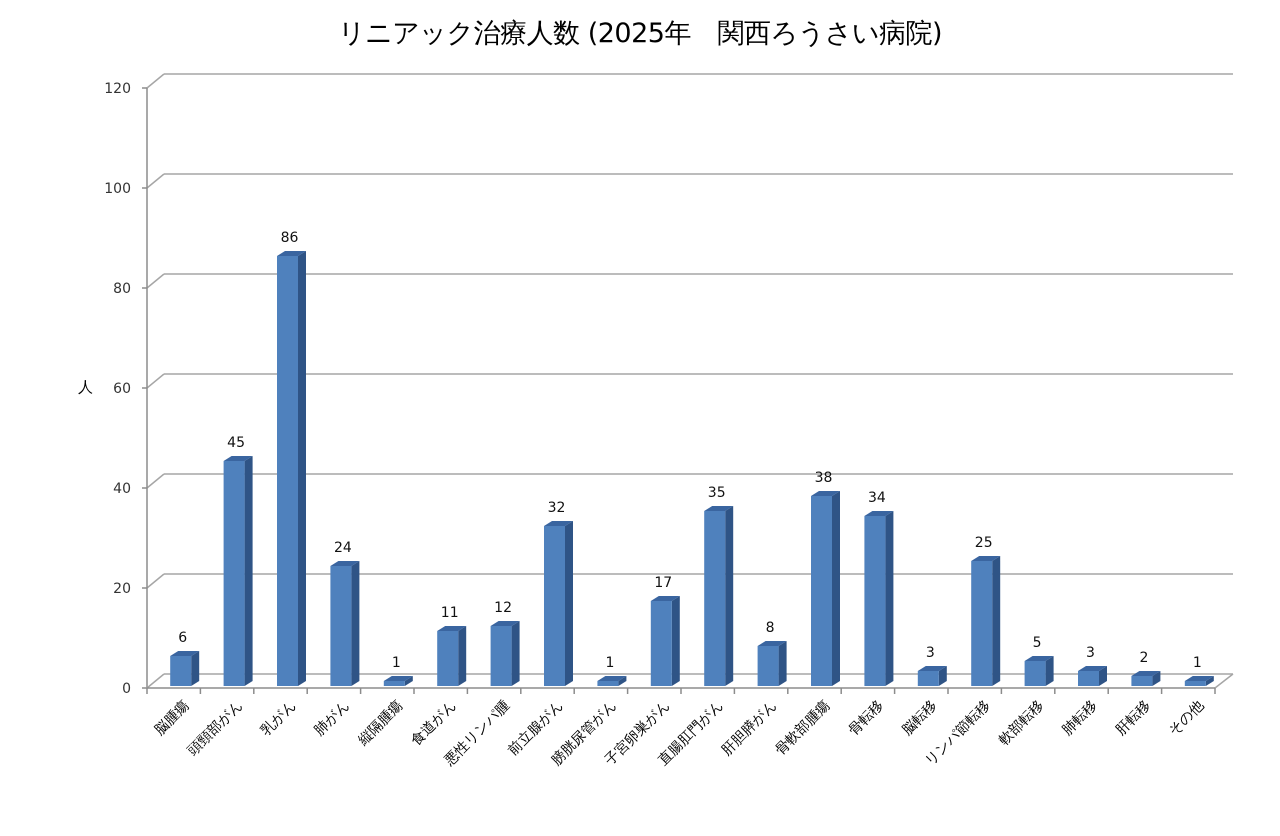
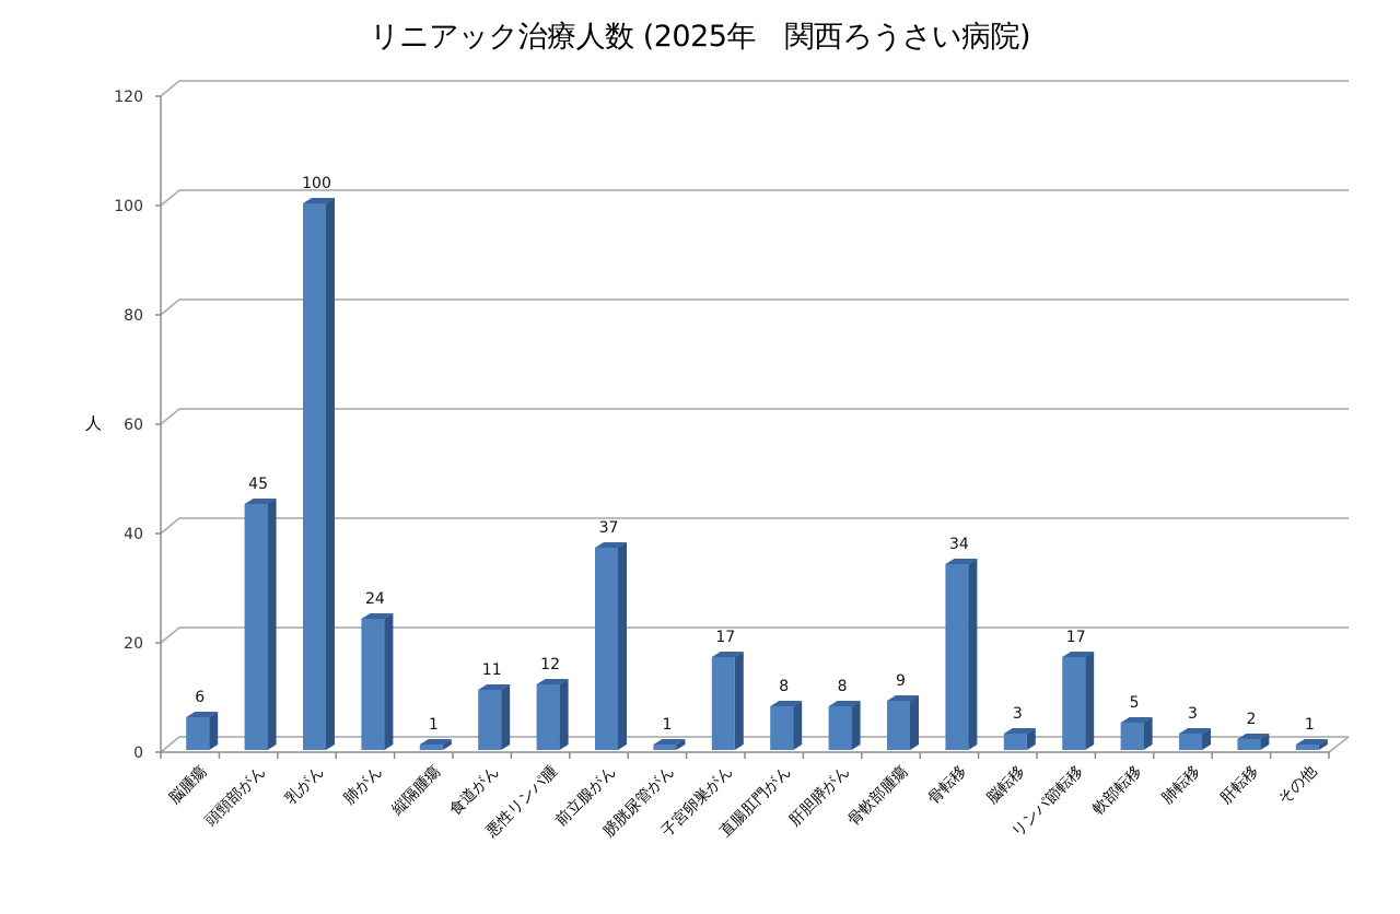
乳がん: 86 -> 100
前立腺がん: 32 -> 37
直腸肛門がん: 35 -> 8
骨軟部腫瘍: 38 -> 9
リンパ節転移: 25 -> 17
